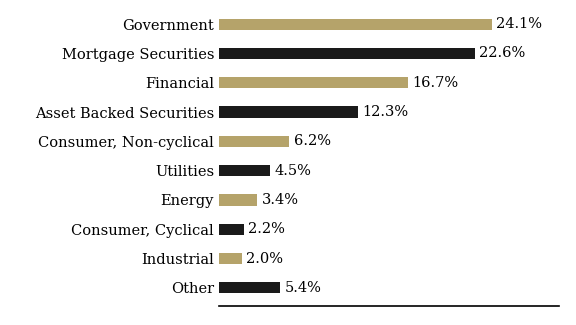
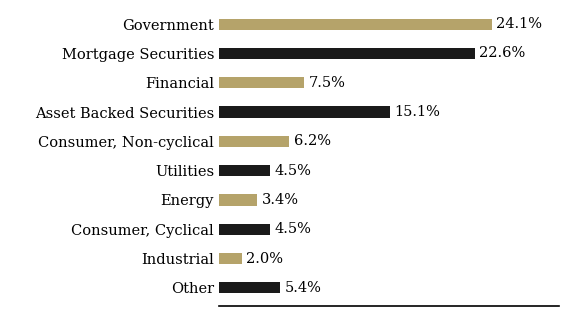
Financial: 16.7% -> 7.5%
Asset Backed Securities: 12.3% -> 15.1%
Consumer, Cyclical: 2.2% -> 4.5%
